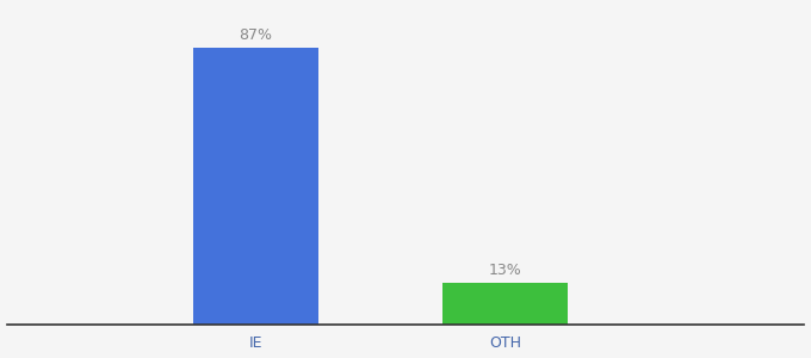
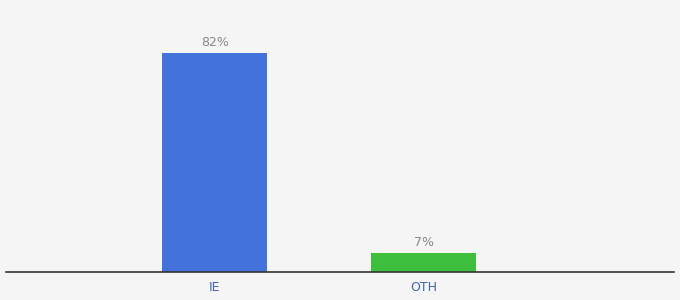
IE: 87% -> 82%
OTH: 13% -> 7%
